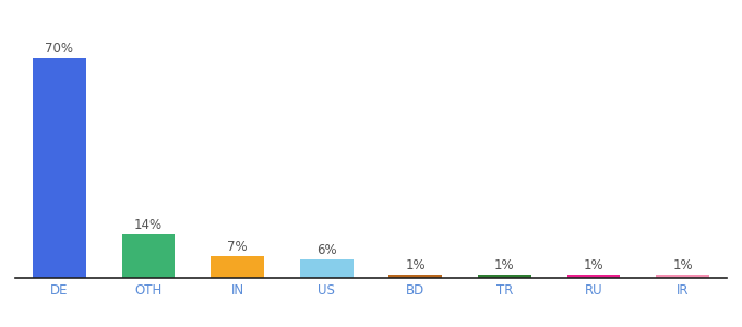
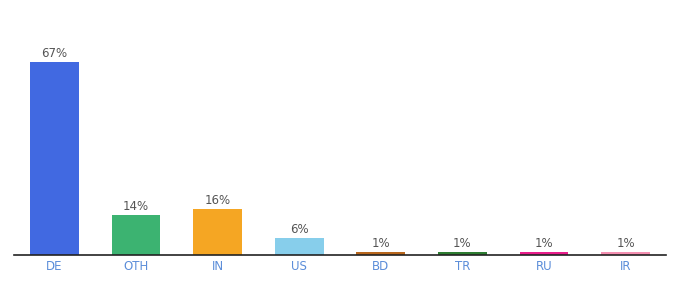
DE: 70% -> 67%
IN: 7% -> 16%
